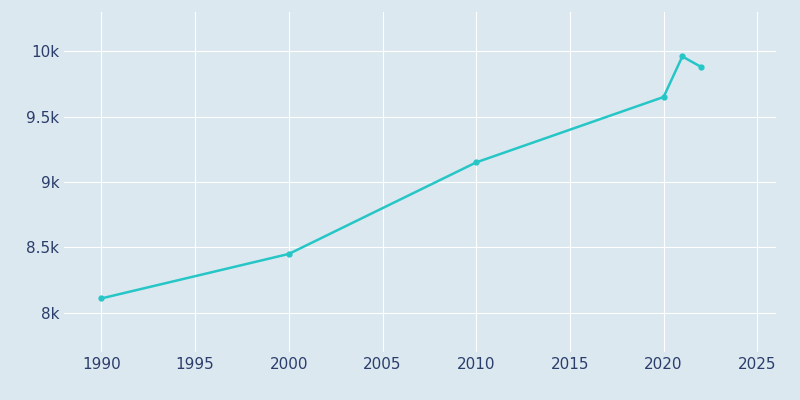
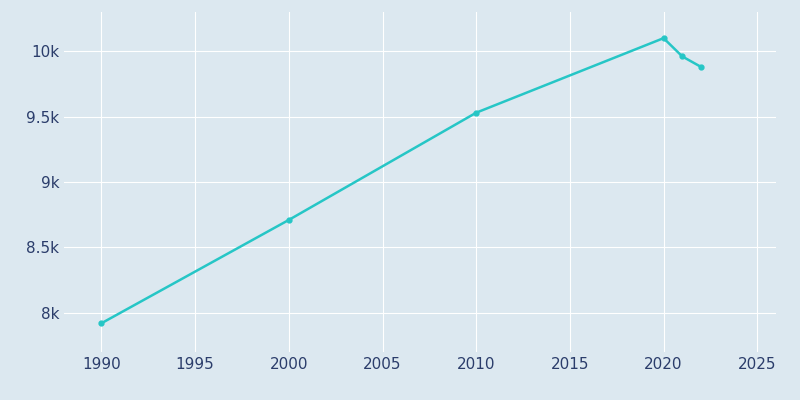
1990: 8.11k -> 7.92k
2000: 8.45k -> 8.71k
2010: 9.15k -> 9.53k
2020: 9.65k -> 10.10k
